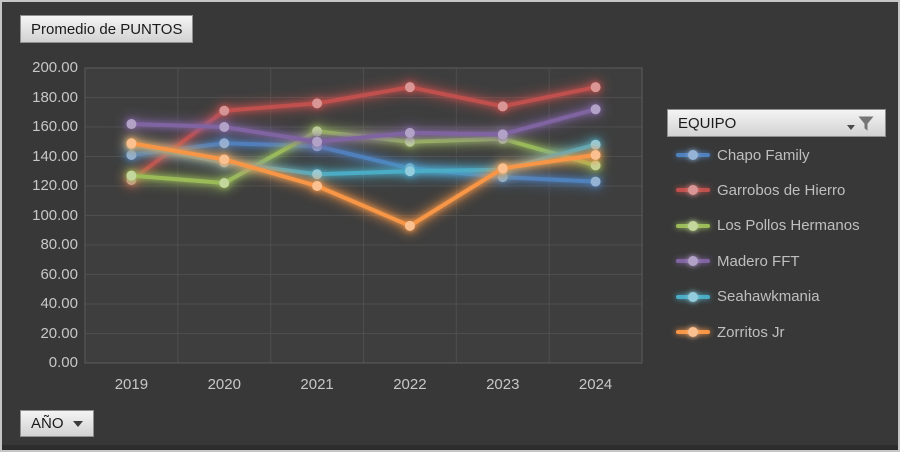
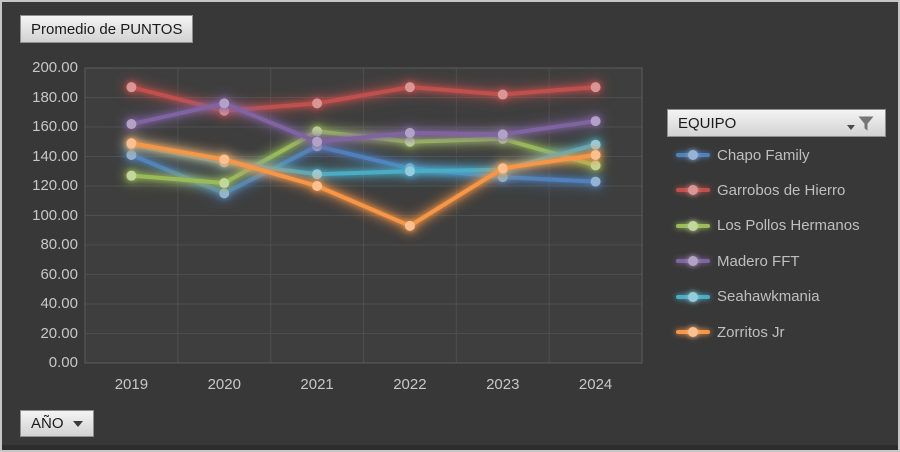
Garrobos de Hierro/2019: 124 -> 187
Chapo Family/2020: 149 -> 115
Madero FFT/2020: 160 -> 176
Garrobos de Hierro/2023: 174 -> 182
Madero FFT/2024: 172 -> 164
